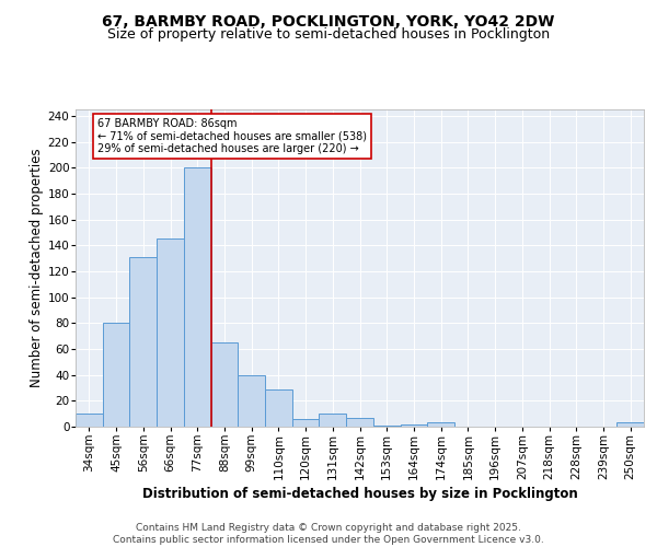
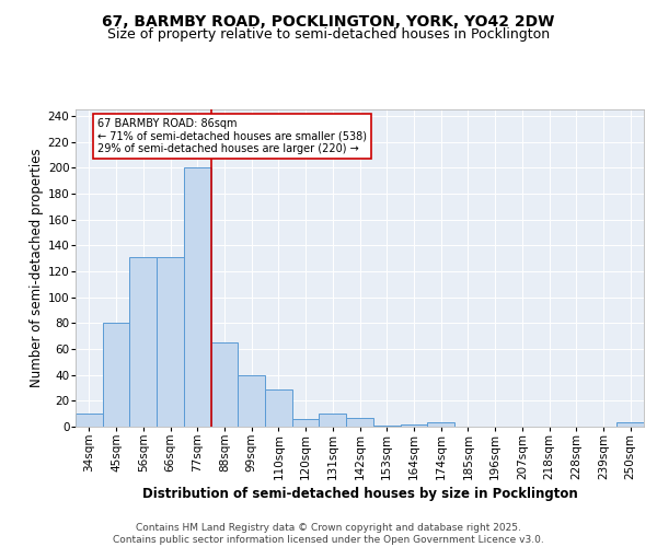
66sqm: 145 -> 131
